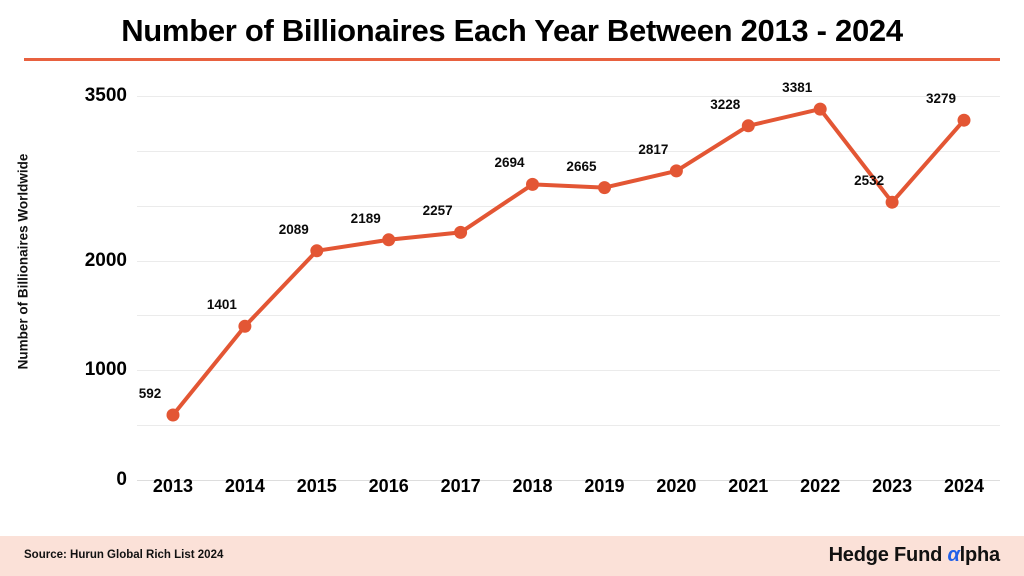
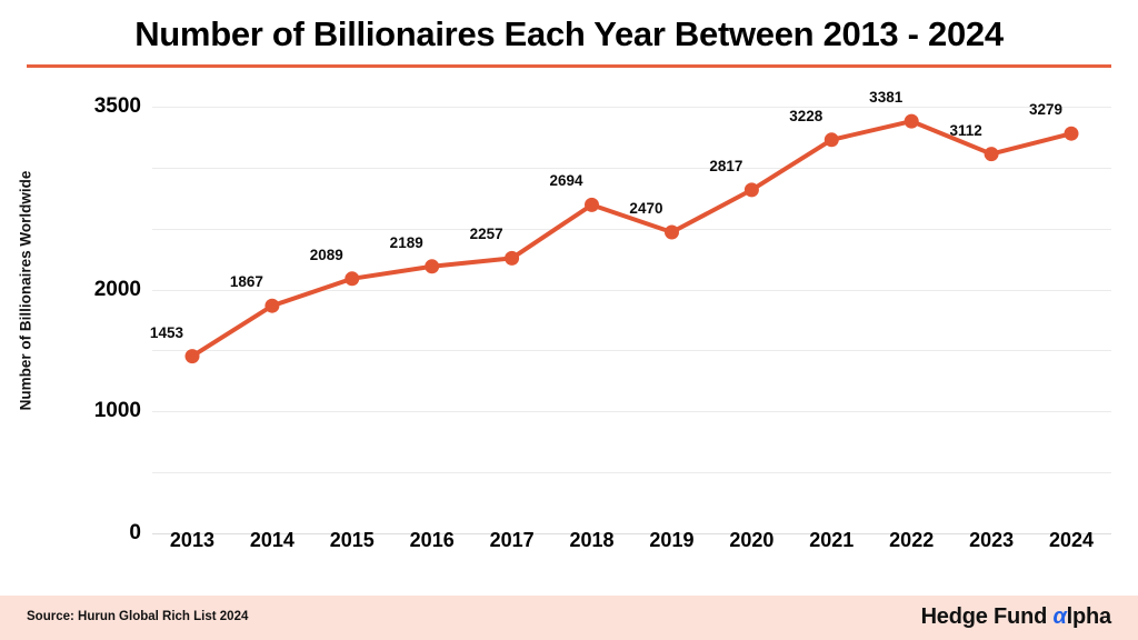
2013: 592 -> 1453
2014: 1401 -> 1867
2019: 2665 -> 2470
2023: 2532 -> 3112
